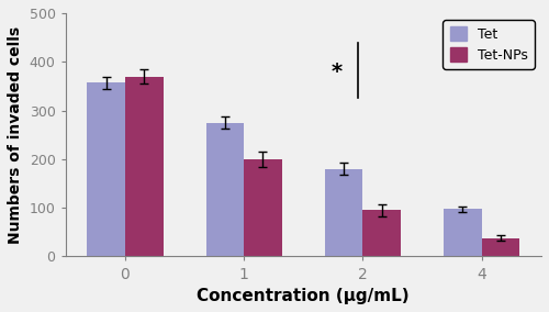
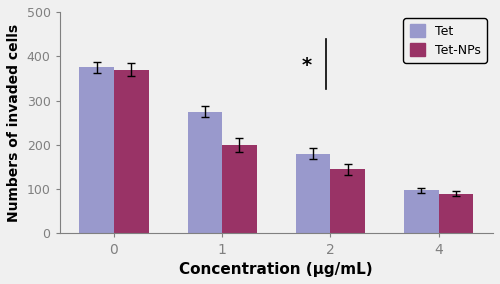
Tet/0: 357 -> 375
Tet-NPs/2: 95 -> 145
Tet-NPs/4: 38 -> 90
